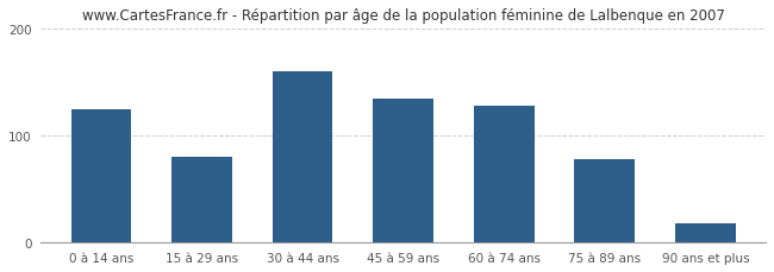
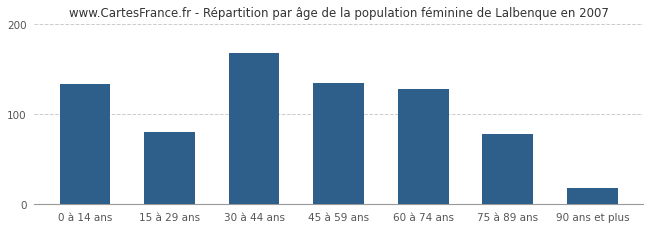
0 à 14 ans: 125 -> 134
30 à 44 ans: 160 -> 168
